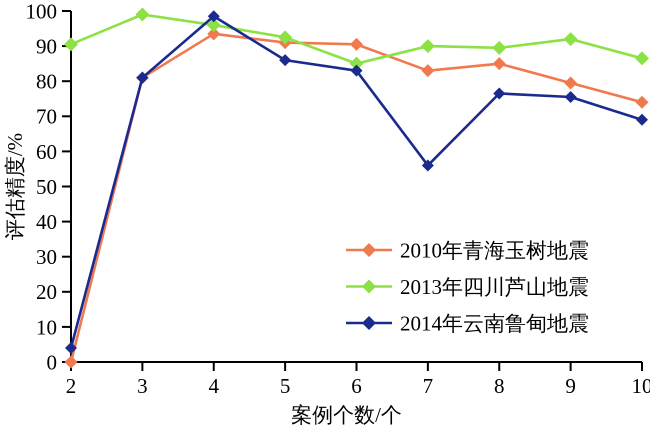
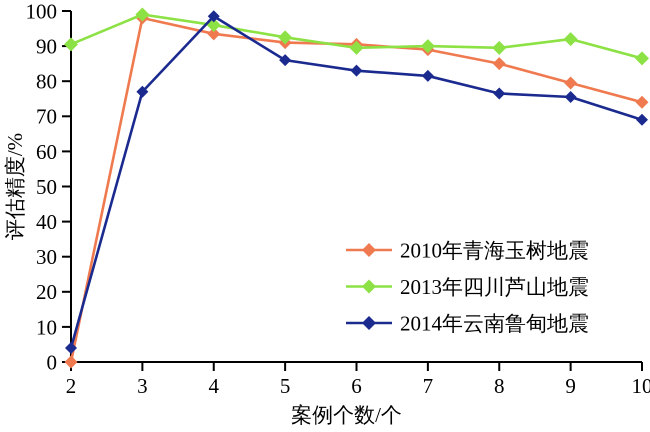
2010年青海玉树地震/3: 81 -> 98
2014年云南鲁甸地震/3: 81 -> 77
2013年四川芦山地震/6: 85 -> 90
2010年青海玉树地震/7: 83 -> 89
2014年云南鲁甸地震/7: 56 -> 82
